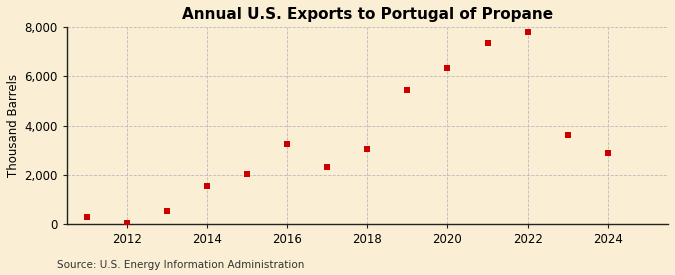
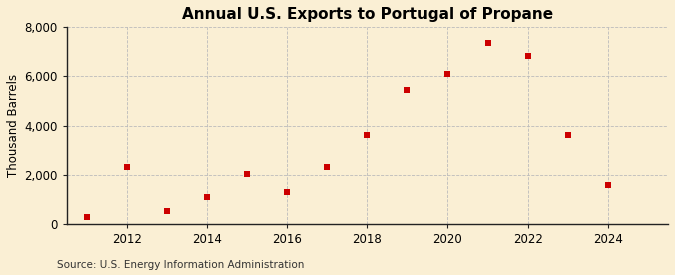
2012: 50 -> 2,300
2014: 1,550 -> 1,100
2016: 3,250 -> 1,300
2018: 3,050 -> 3,600
2020: 6,350 -> 6,100
2022: 7,800 -> 6,850
2024: 2,900 -> 1,600
